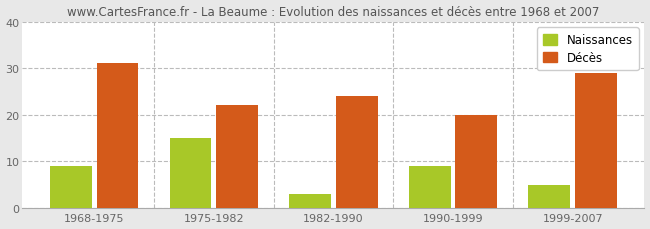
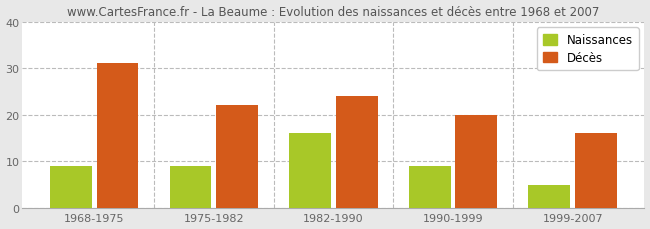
Naissances/1975-1982: 15 -> 9
Naissances/1982-1990: 3 -> 16
Décès/1999-2007: 29 -> 16
